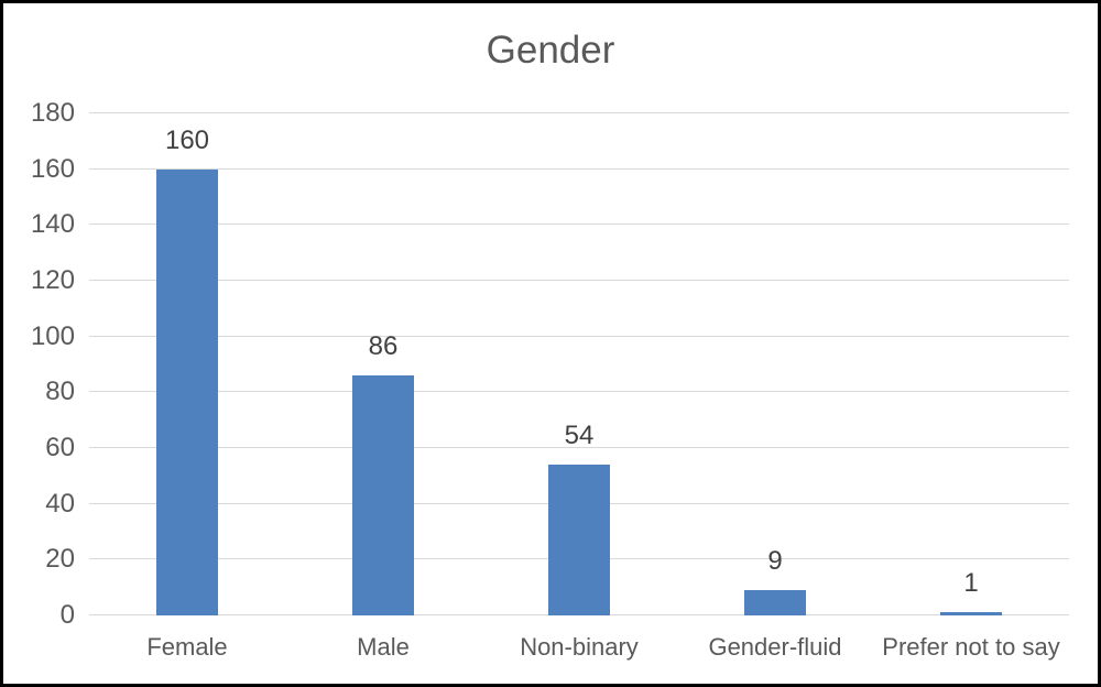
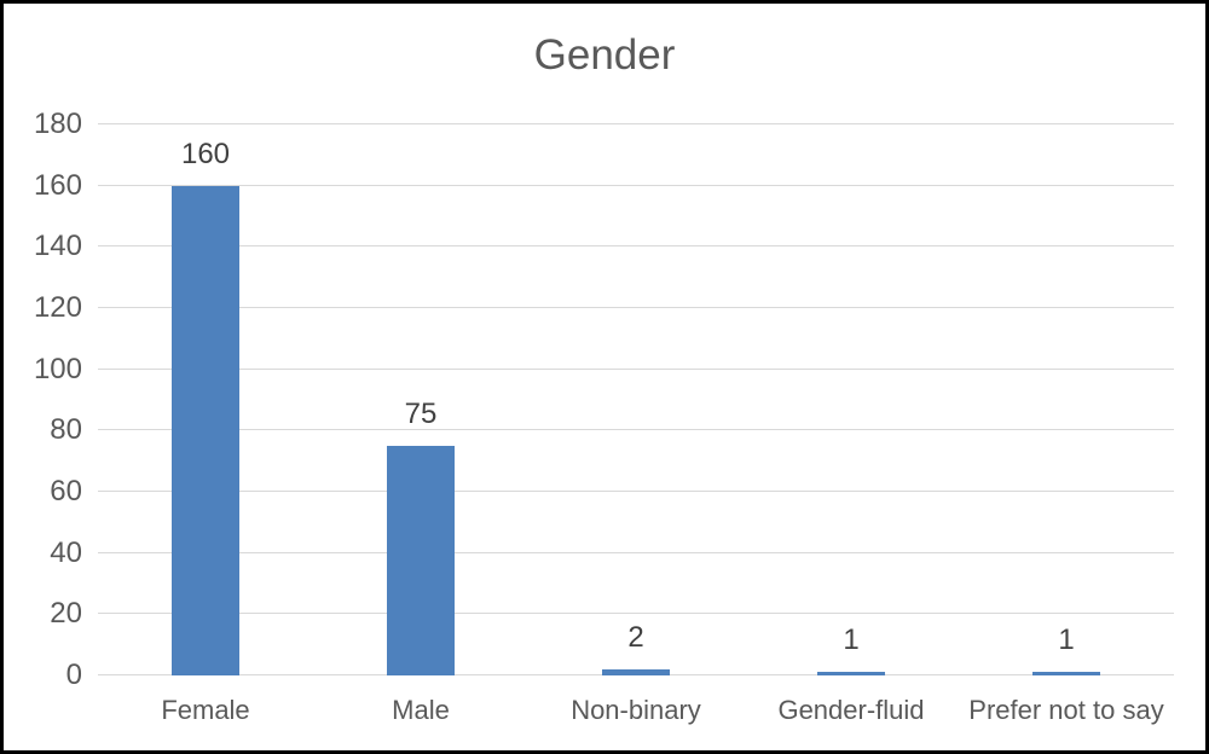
Male: 86 -> 75
Non-binary: 54 -> 2
Gender-fluid: 9 -> 1
